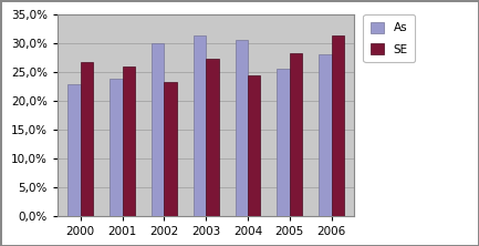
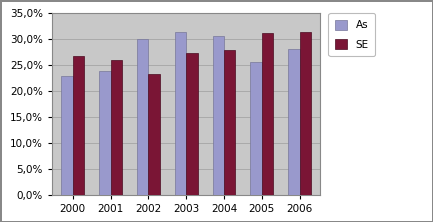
SE/2004: 24,5% -> 28,0%
SE/2005: 28,4% -> 31,2%
